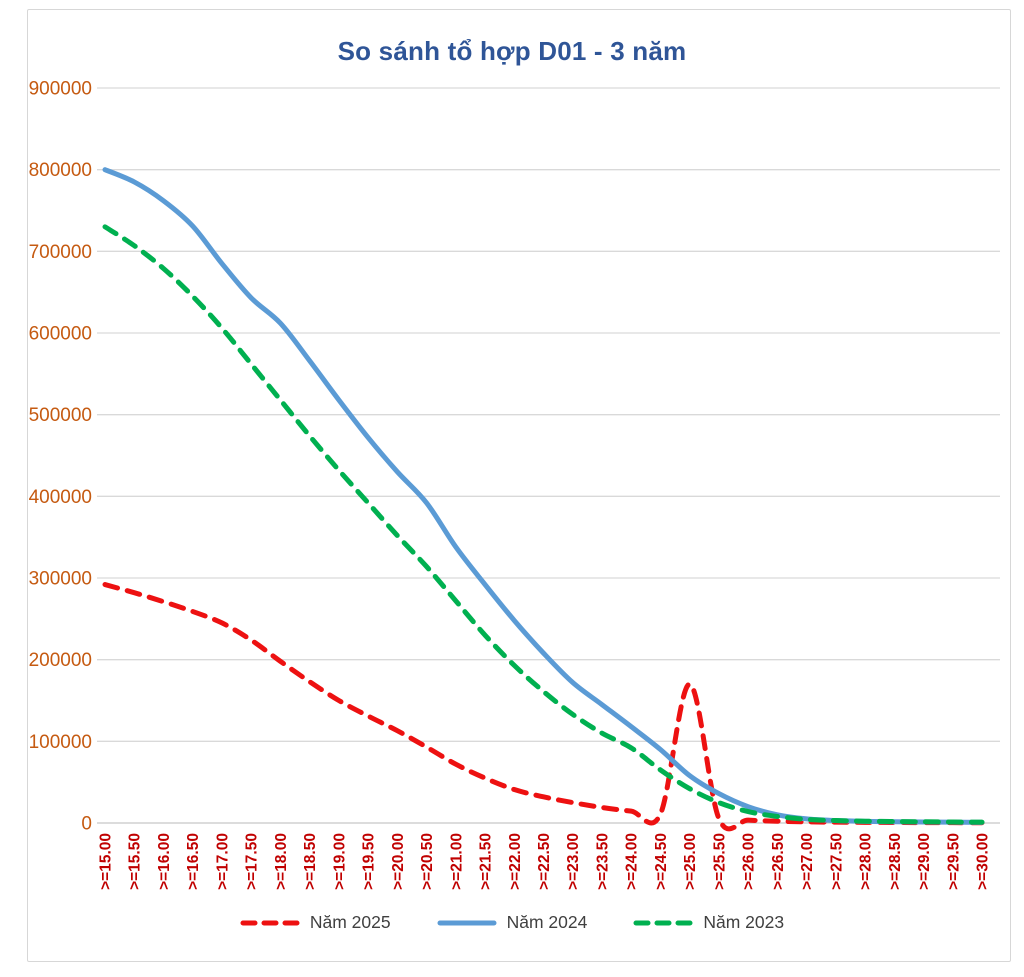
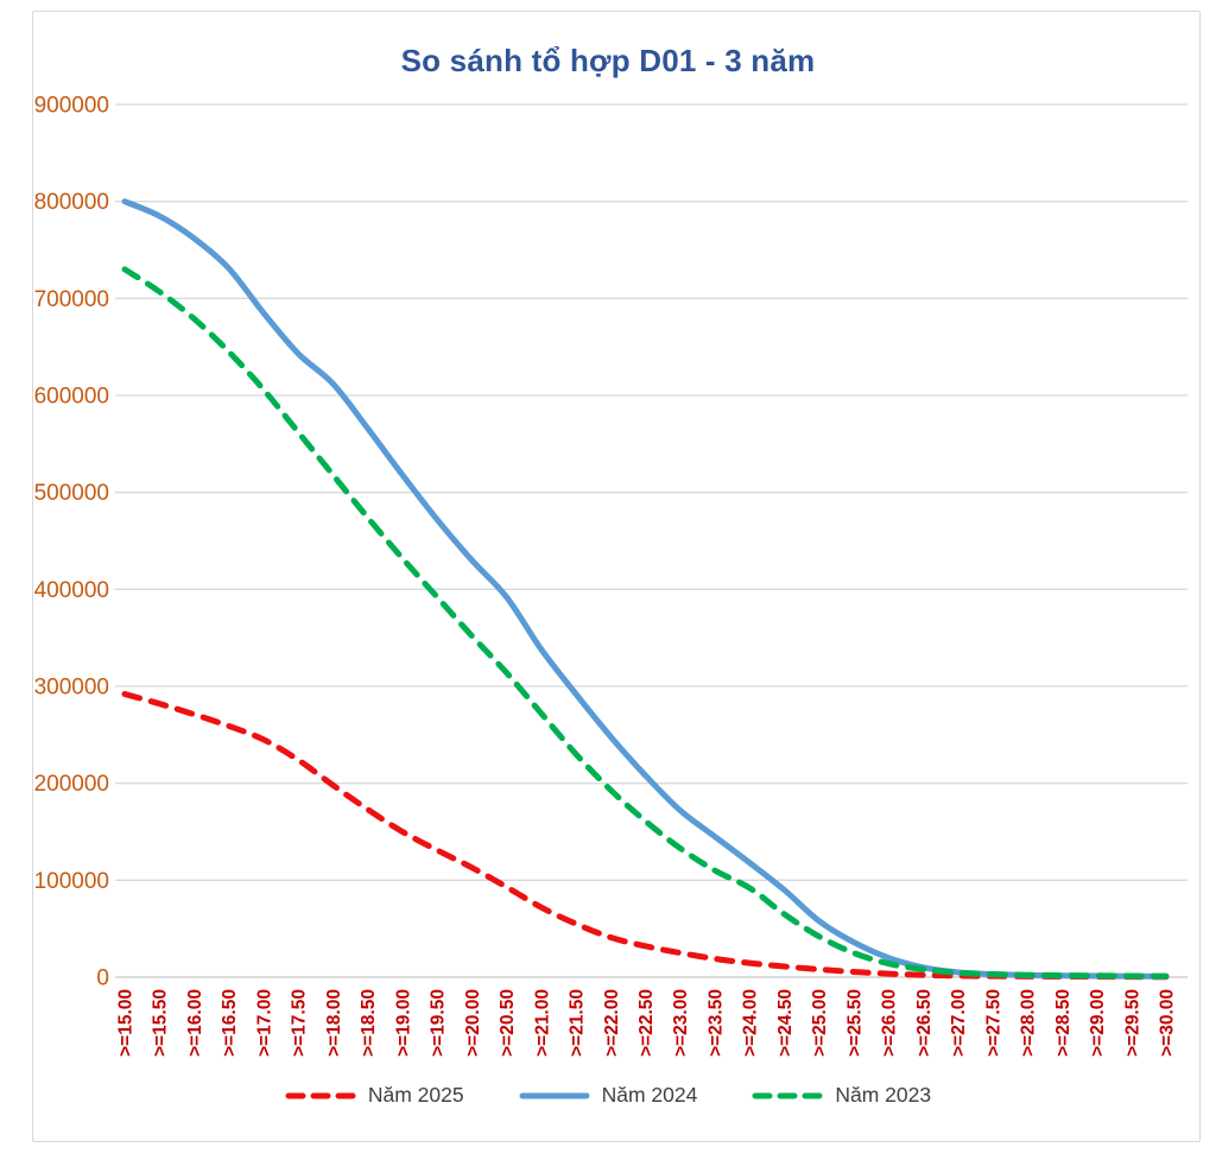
Năm 2025/>=25.00: 170000 -> 10000
